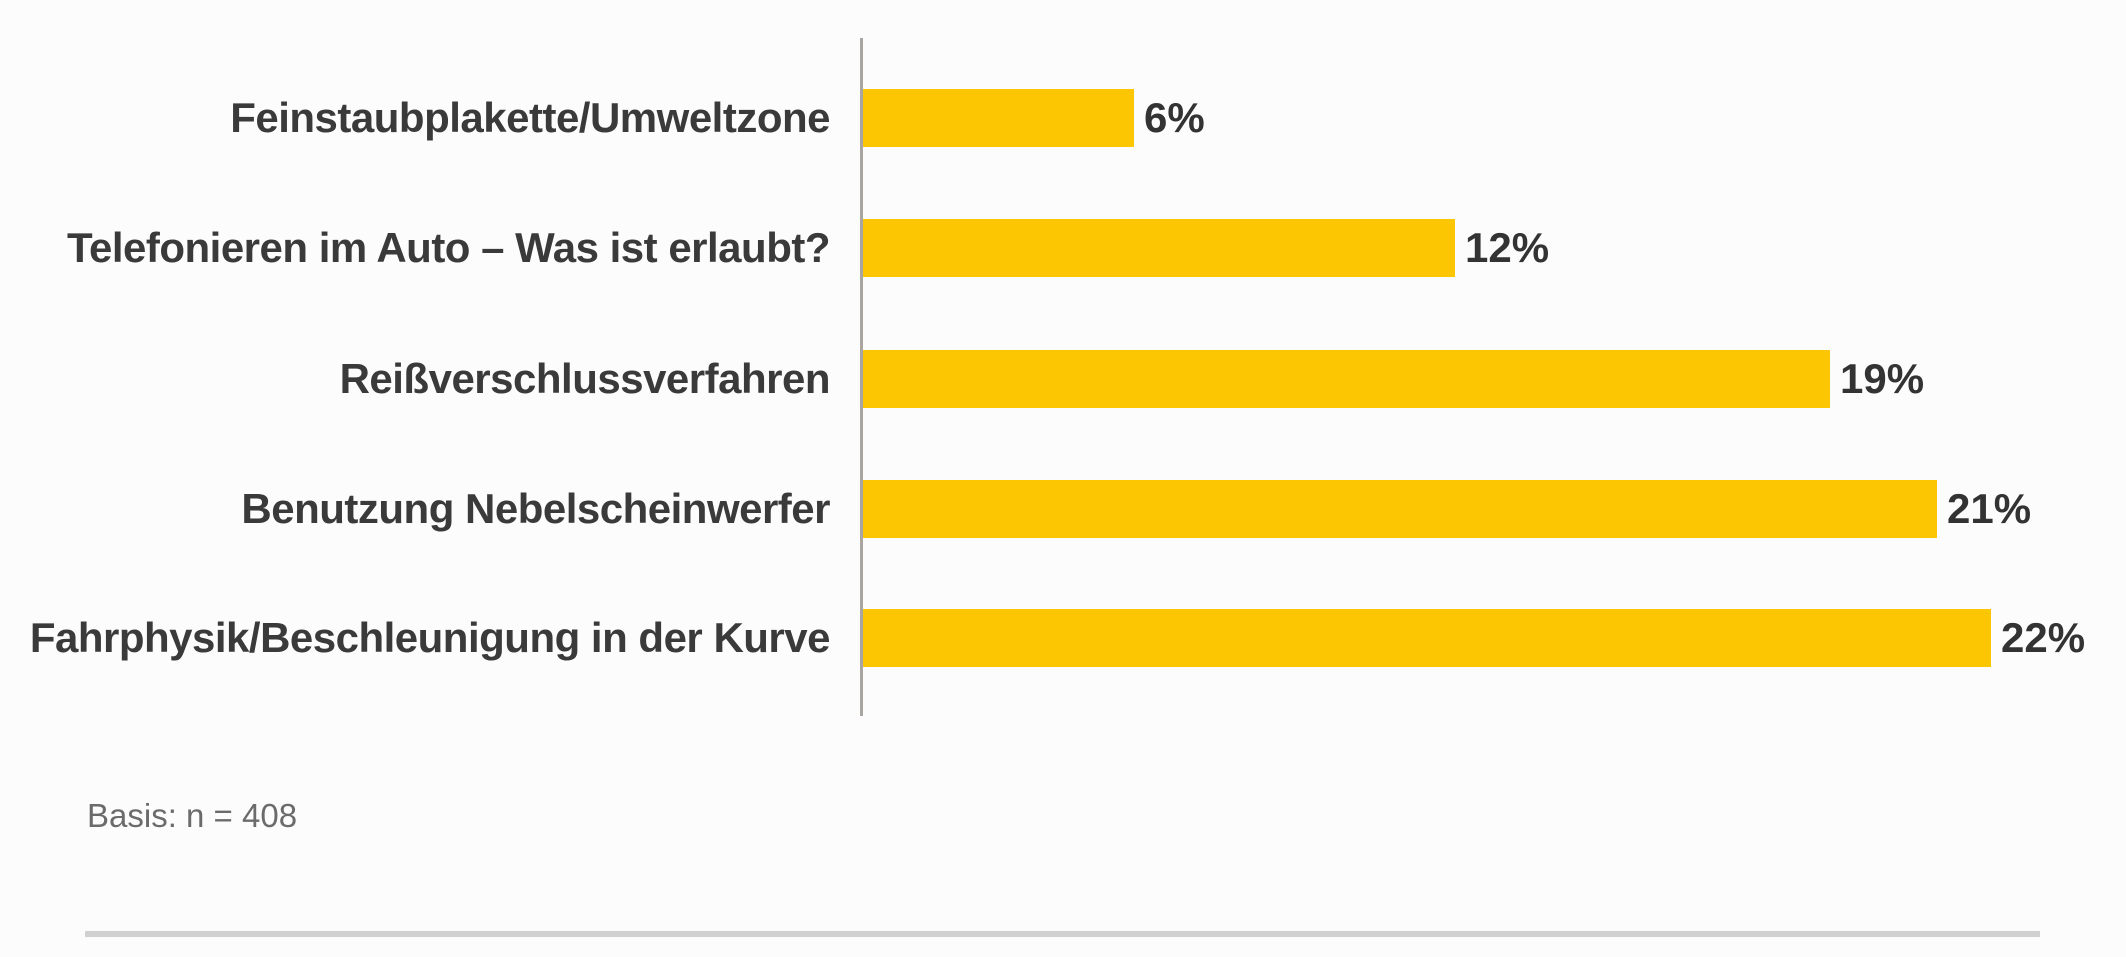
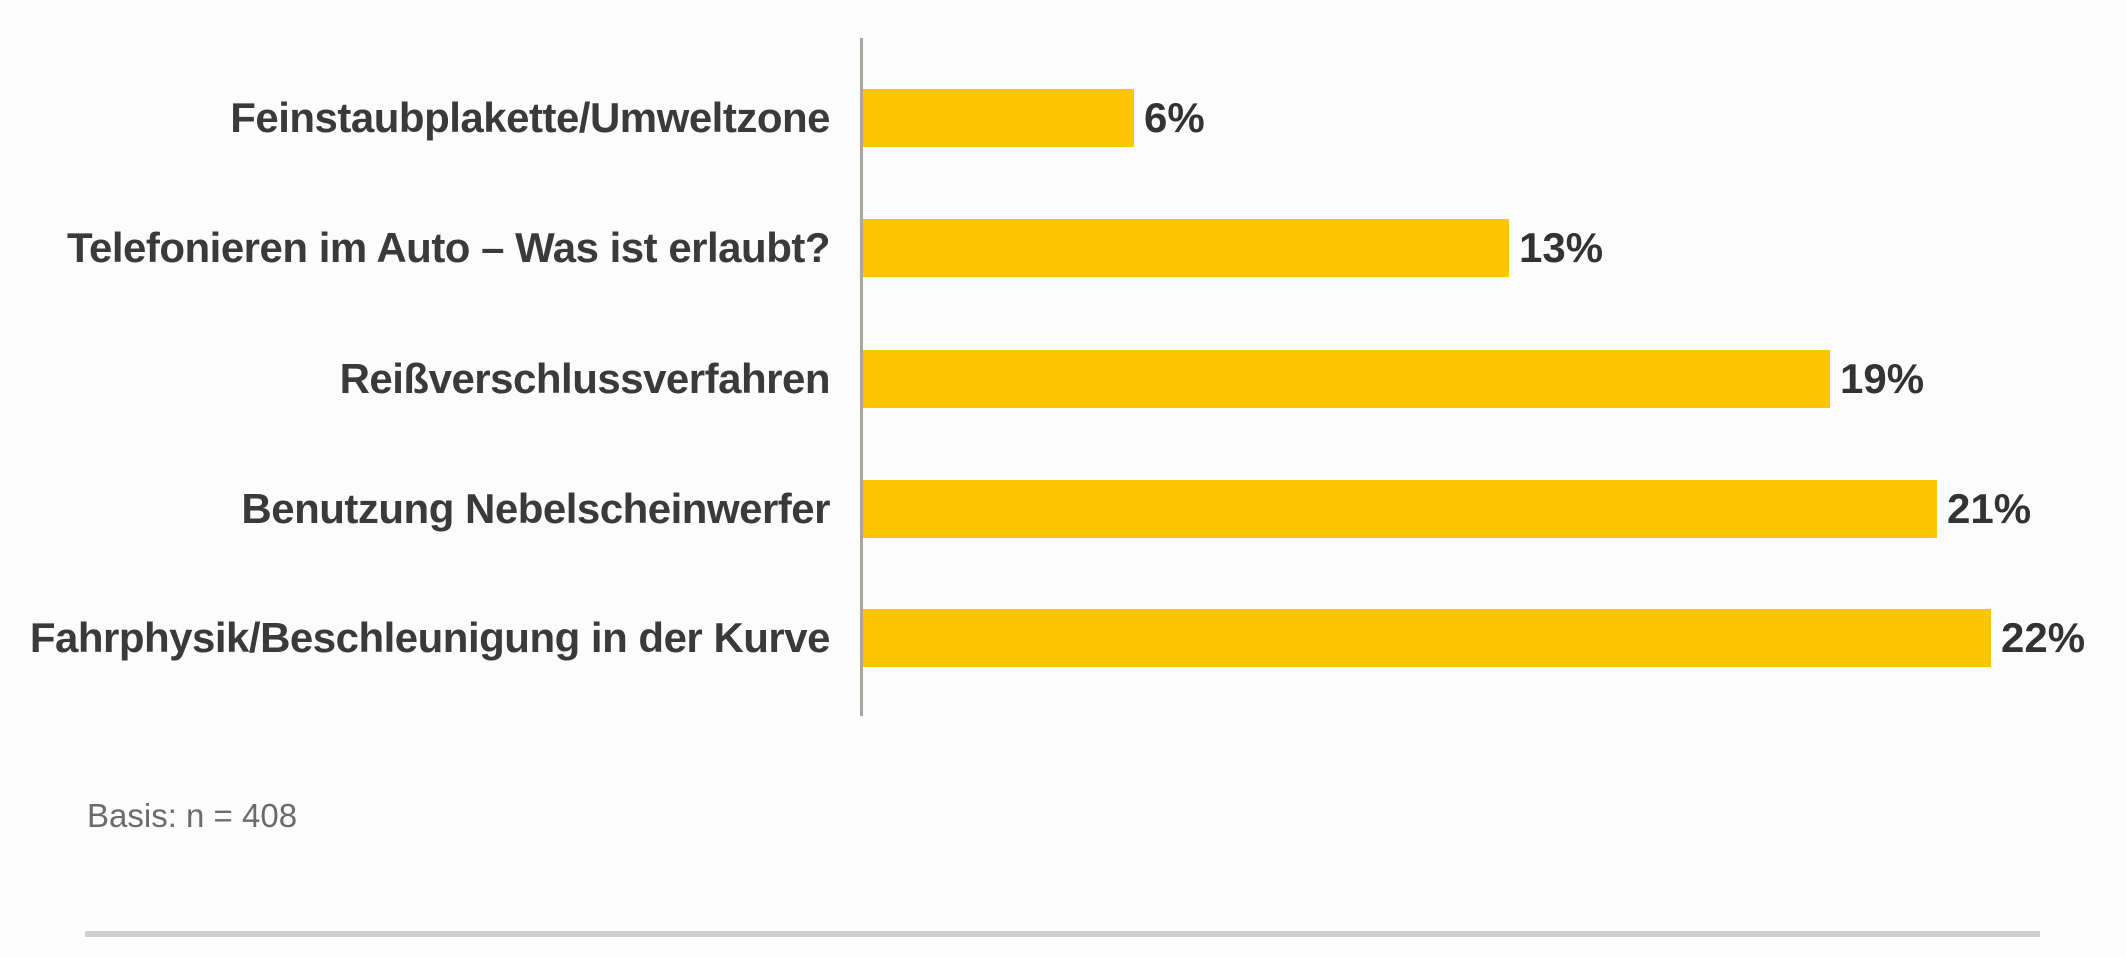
Telefonieren im Auto – Was ist erlaubt?: 12% -> 13%
